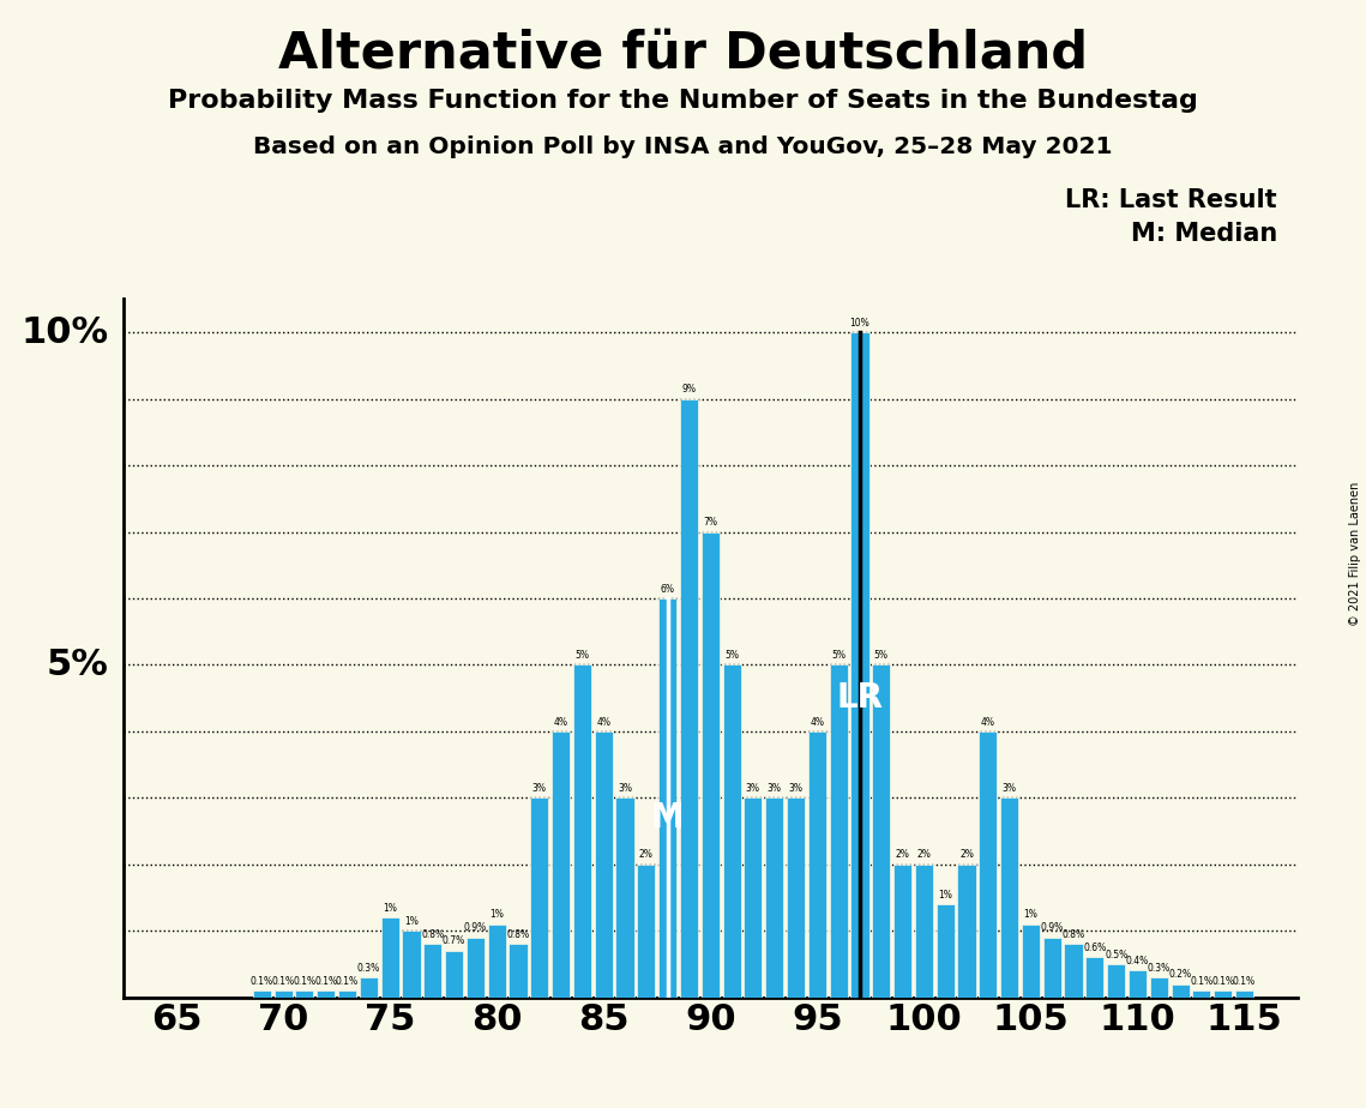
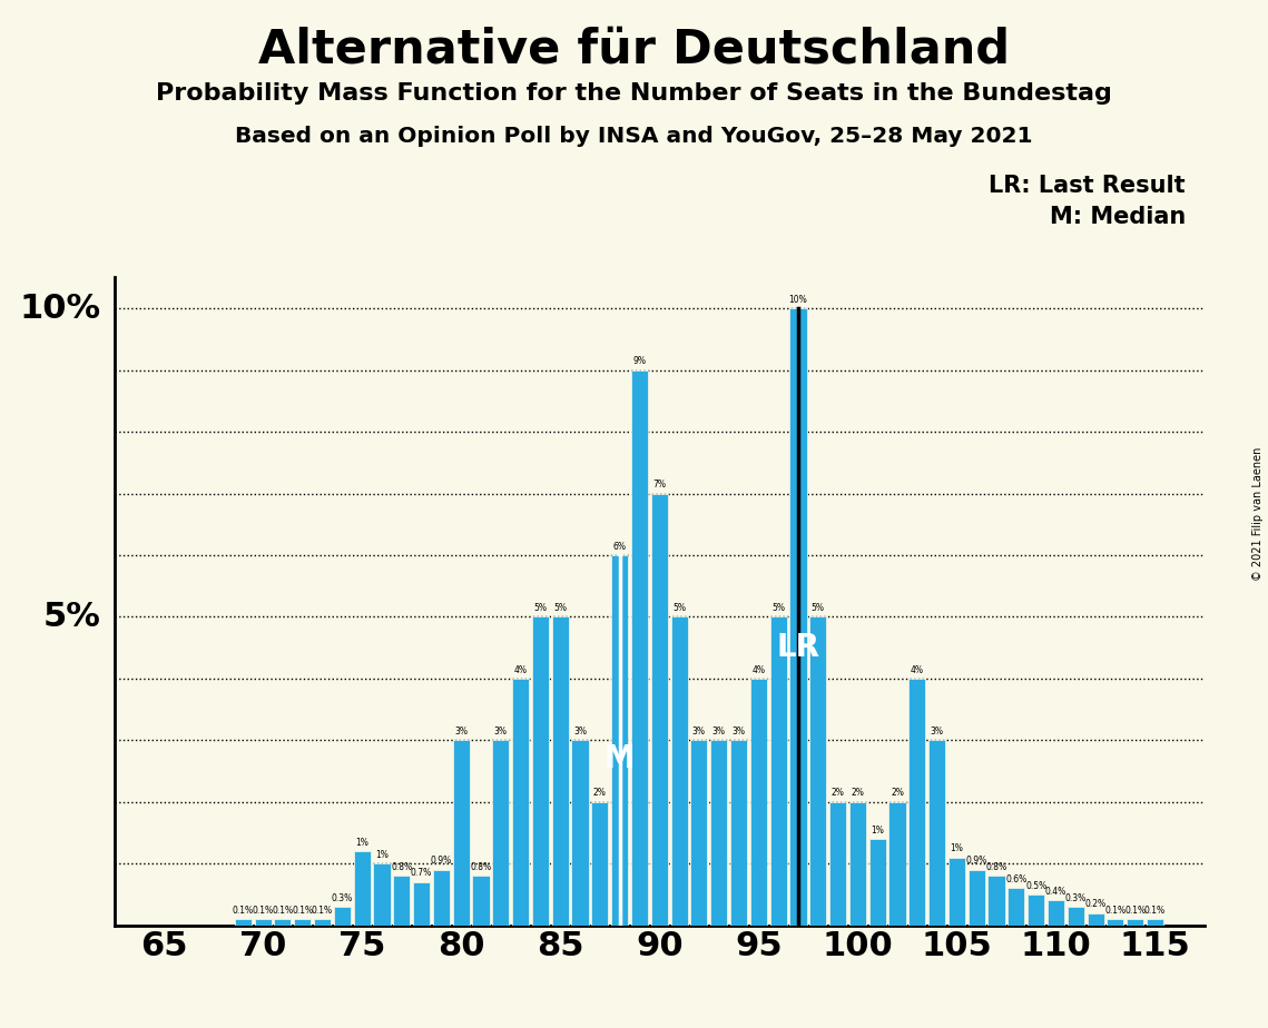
80: 1% -> 3%
85: 4% -> 5%
